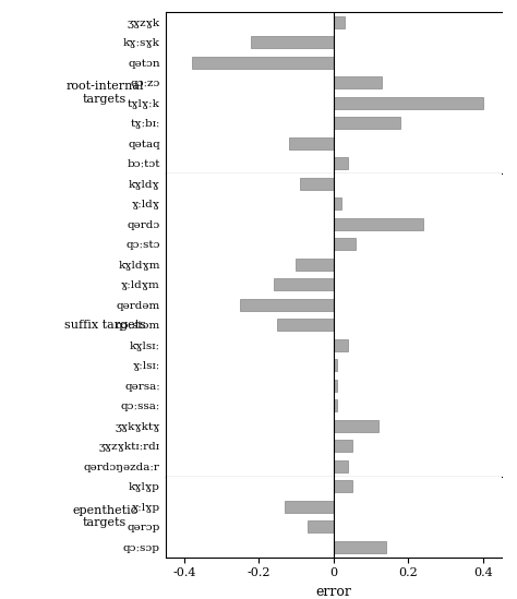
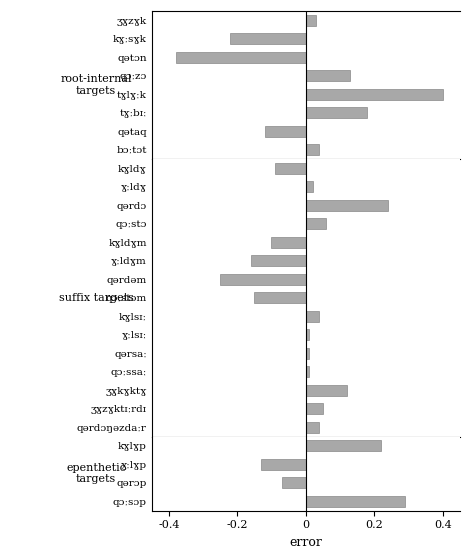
kɣlɣp: 0.05 -> 0.22
qɔːsɔp: 0.14 -> 0.29
